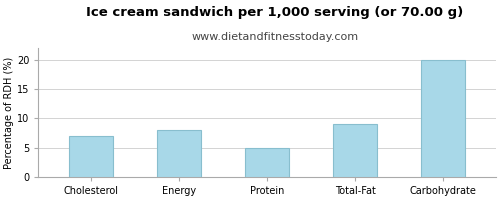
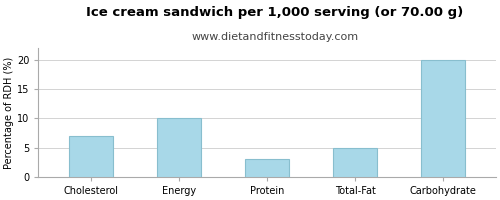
Energy: 8 -> 10
Protein: 5 -> 3
Total-Fat: 9 -> 5
